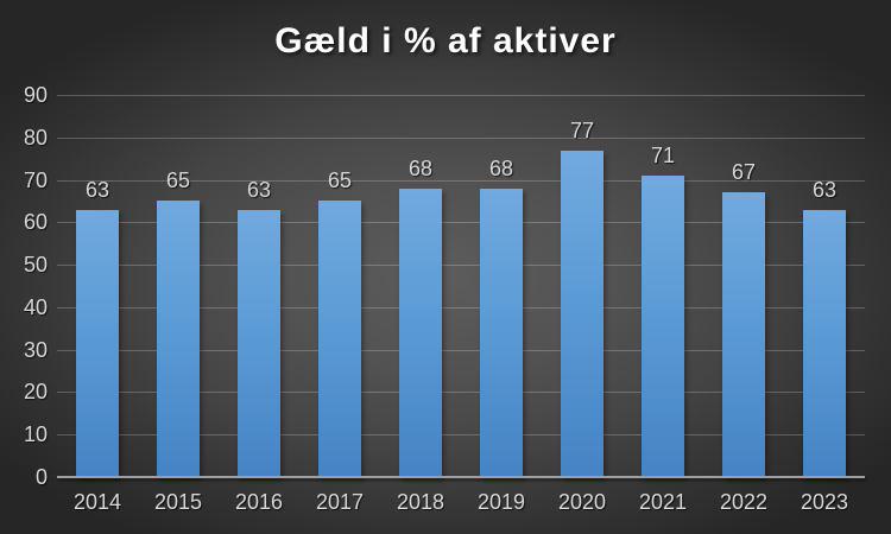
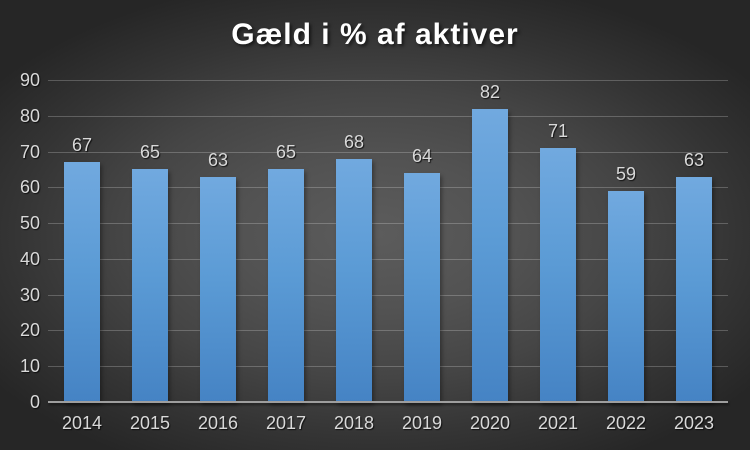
2014: 63 -> 67
2019: 68 -> 64
2020: 77 -> 82
2022: 67 -> 59
